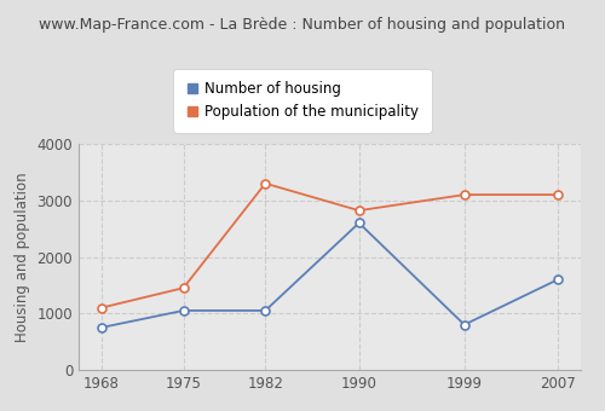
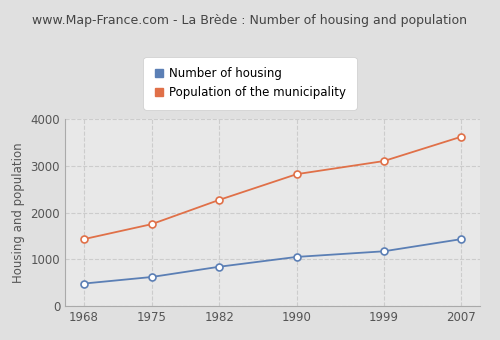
Number of housing/1968: 750 -> 480
Population of the municipality/1968: 1100 -> 1430
Number of housing/1975: 1050 -> 620
Population of the municipality/1975: 1450 -> 1750
Number of housing/1982: 1050 -> 840
Population of the municipality/1982: 3300 -> 2270
Number of housing/1990: 2600 -> 1050
Number of housing/1999: 800 -> 1170
Number of housing/2007: 1600 -> 1430
Population of the municipality/2007: 3100 -> 3620
